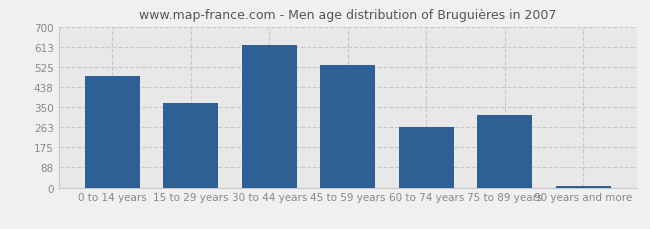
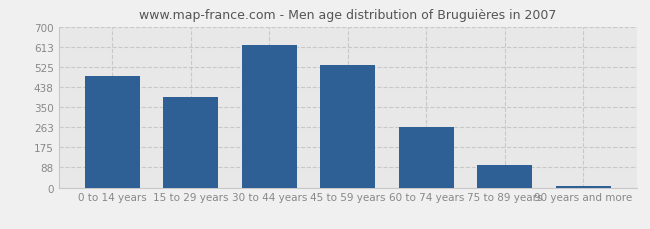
15 to 29 years: 370 -> 393
75 to 89 years: 315 -> 98
